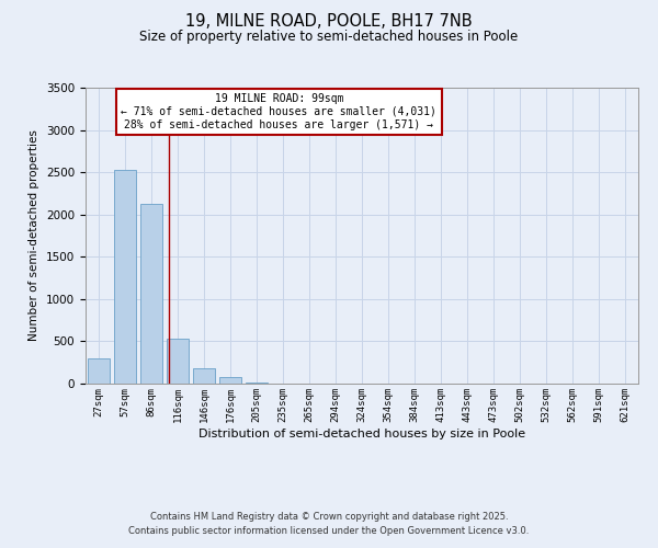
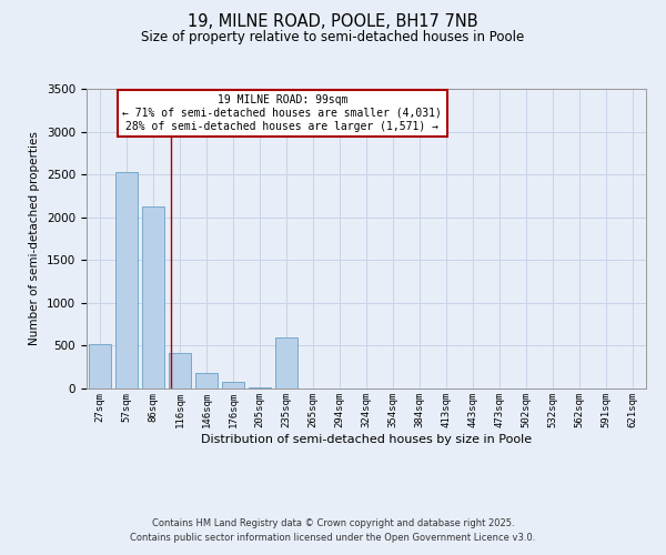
27sqm: 300 -> 520
116sqm: 530 -> 420
235sqm: 0 -> 600
